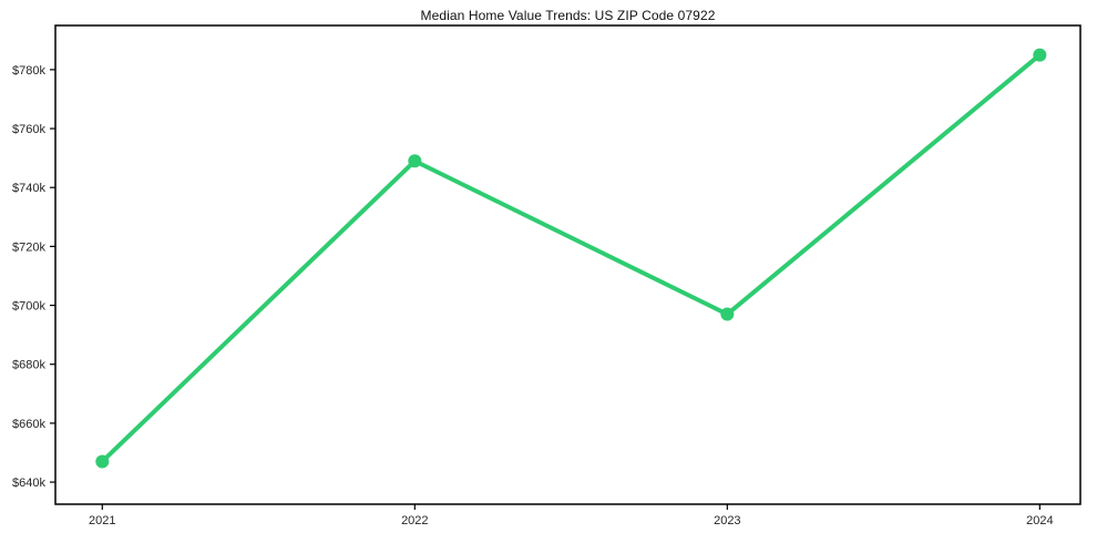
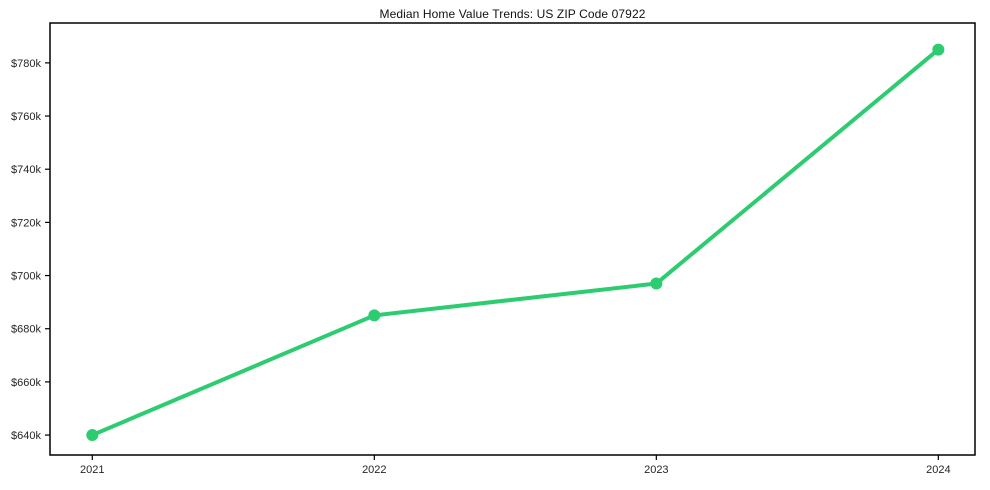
2021: $647k -> $640k
2022: $749k -> $685k
